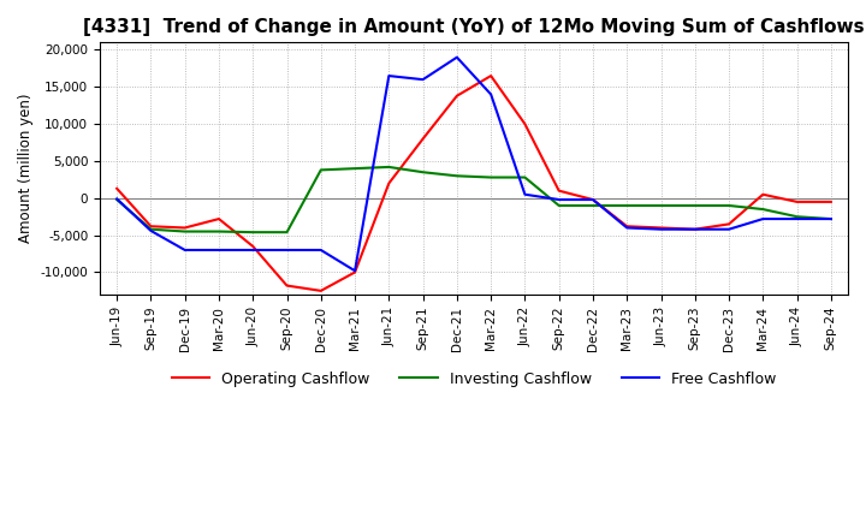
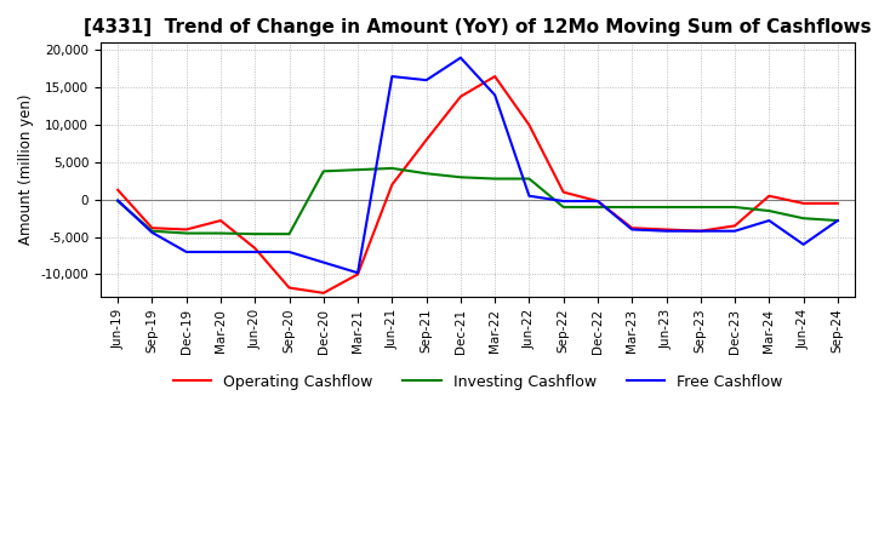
Free Cashflow/Dec-20: -7,000 -> -8,400
Free Cashflow/Jun-24: -2,800 -> -6,000
